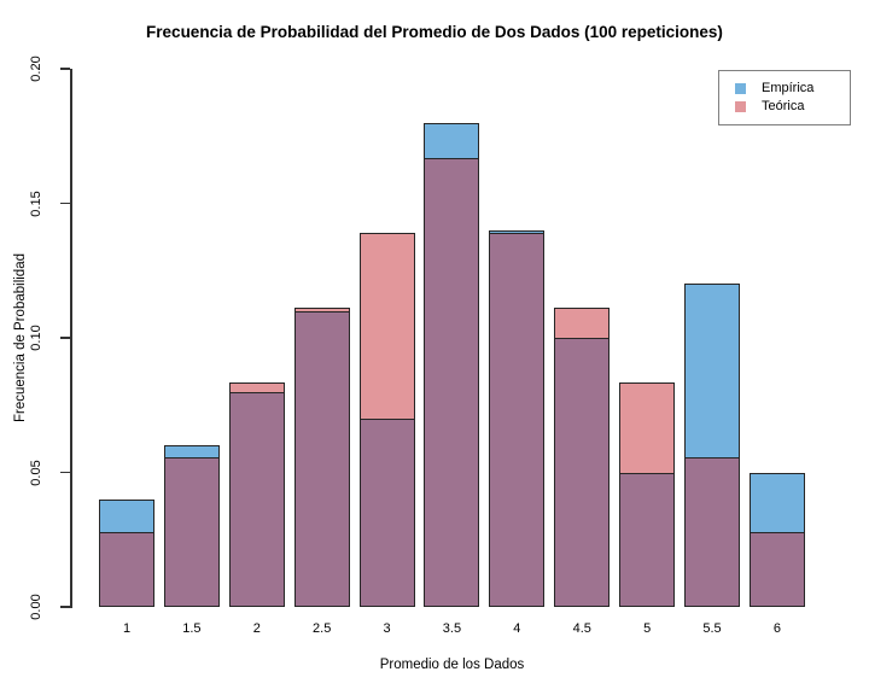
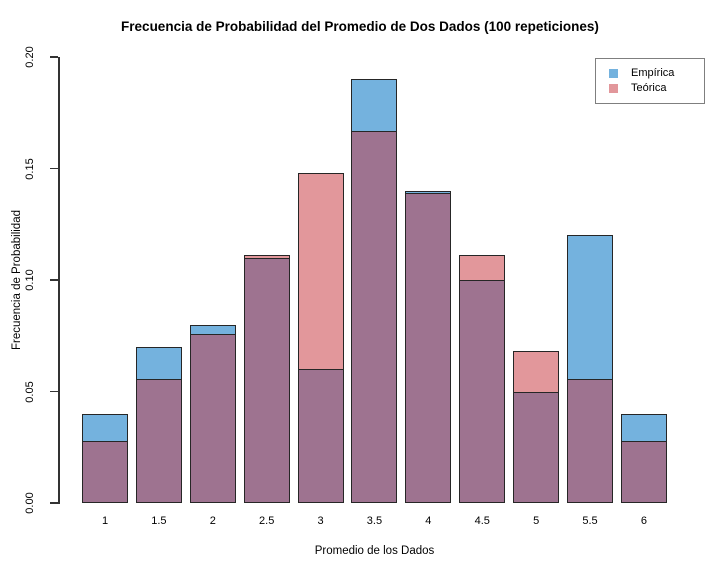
Empírica/1.5: 0.06 -> 0.07
Teórica/2: 0.083 -> 0.076
Empírica/3: 0.07 -> 0.06
Teórica/3: 0.139 -> 0.148
Empírica/3.5: 0.18 -> 0.19
Teórica/5: 0.083 -> 0.068
Empírica/6: 0.05 -> 0.04
